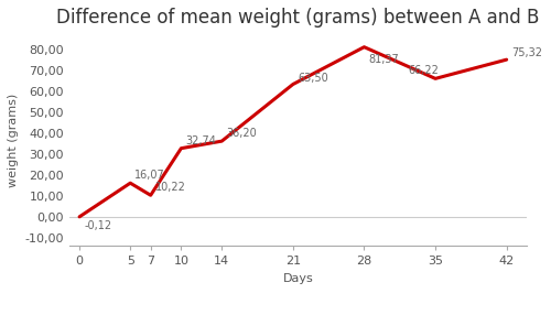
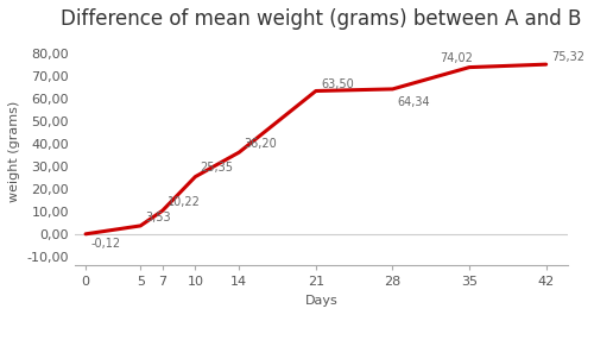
5: 16,07 -> 3,53
10: 32,74 -> 25,35
28: 81,37 -> 64,34
35: 66,22 -> 74,02
